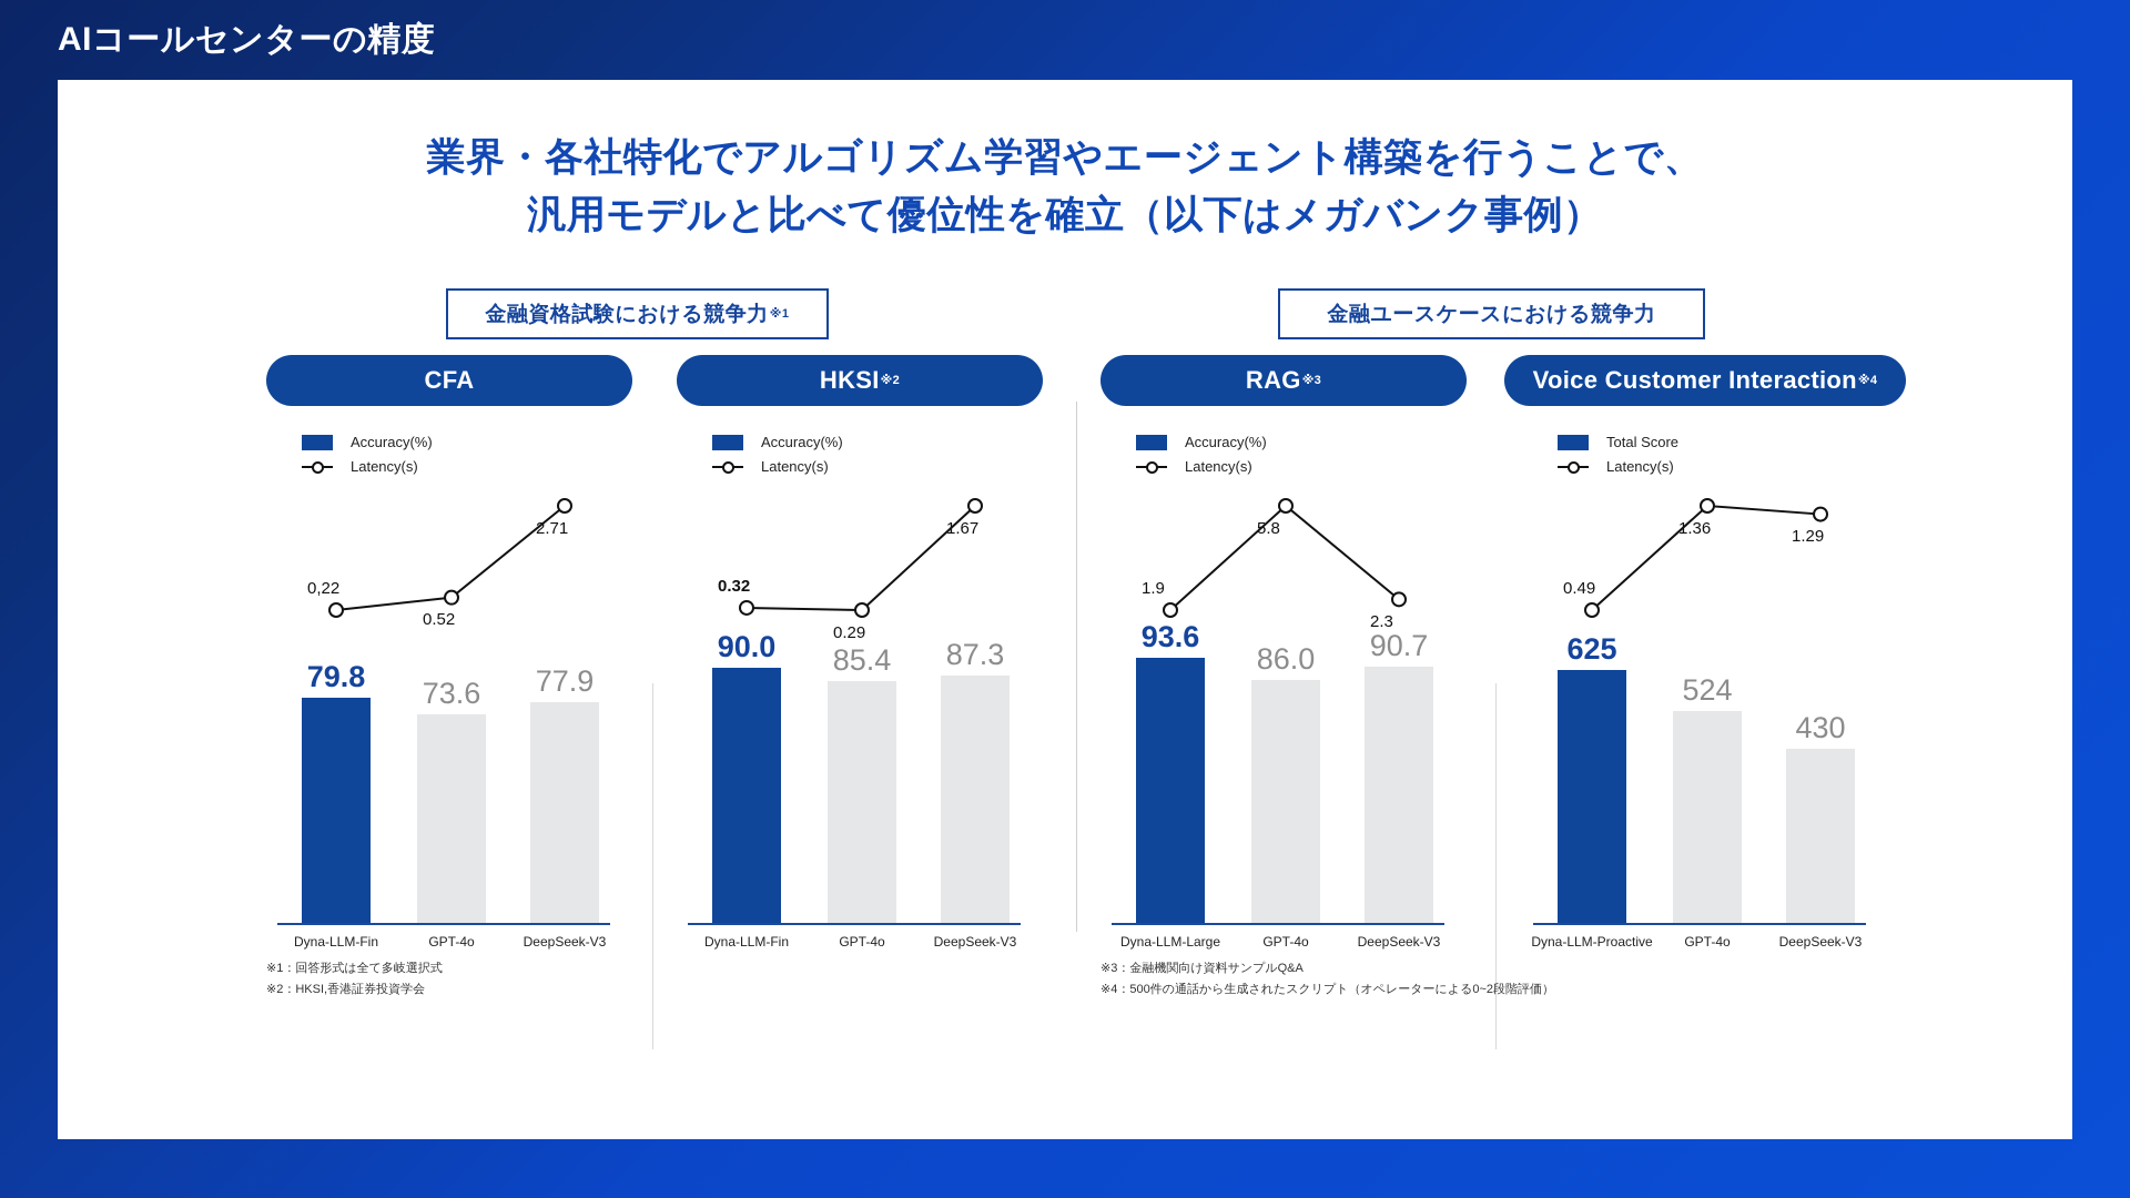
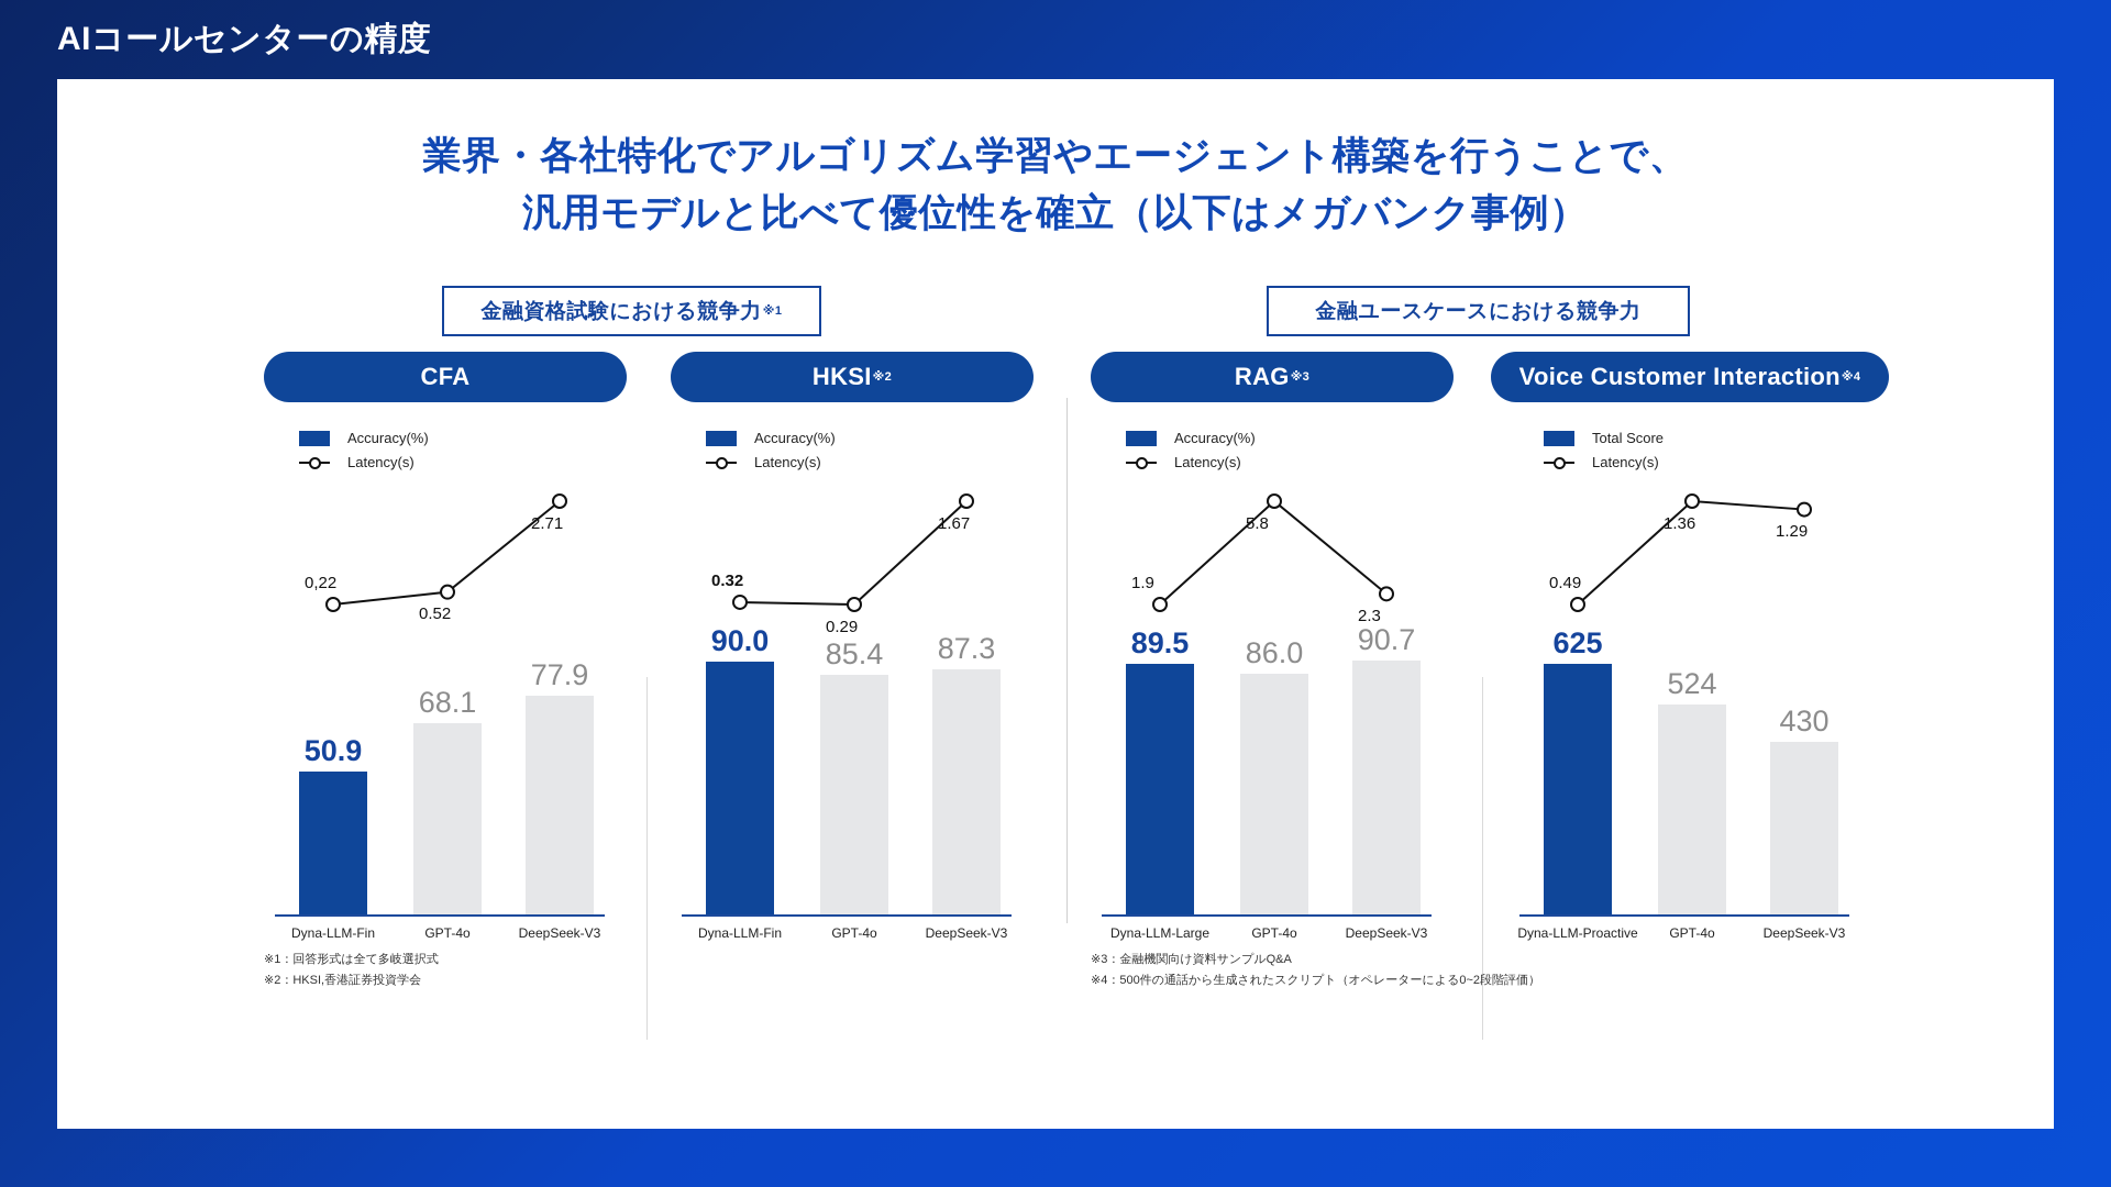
CFA/Accuracy(%)/Dyna-LLM-Fin: 79.8 -> 50.9
CFA/Accuracy(%)/GPT-4o: 73.6 -> 68.1
RAG/Accuracy(%)/Dyna-LLM-Large: 93.6 -> 89.5
